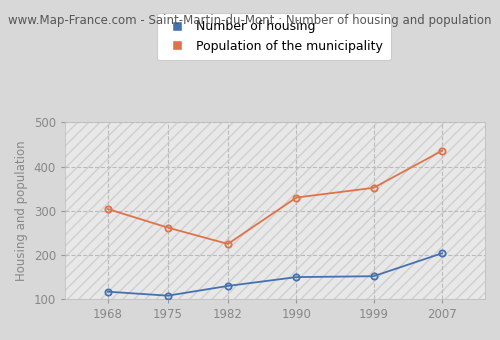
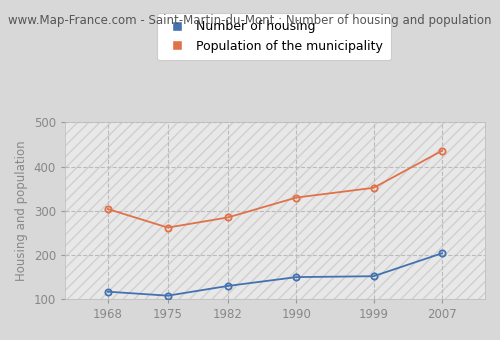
Population of the municipality/1982: 225 -> 285
